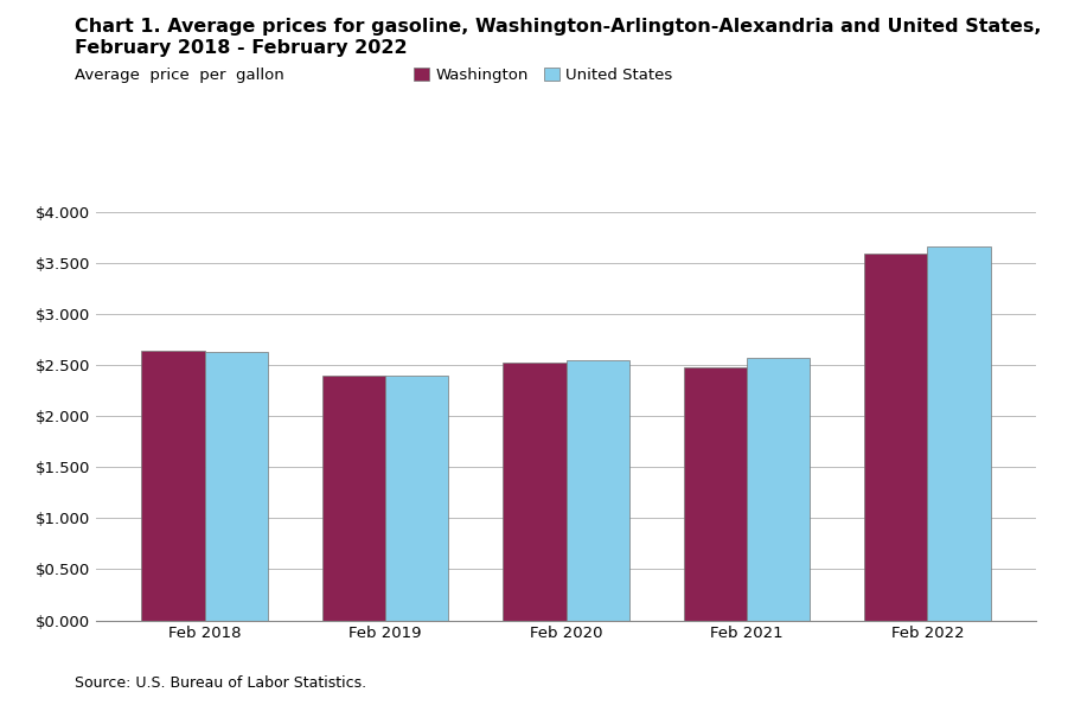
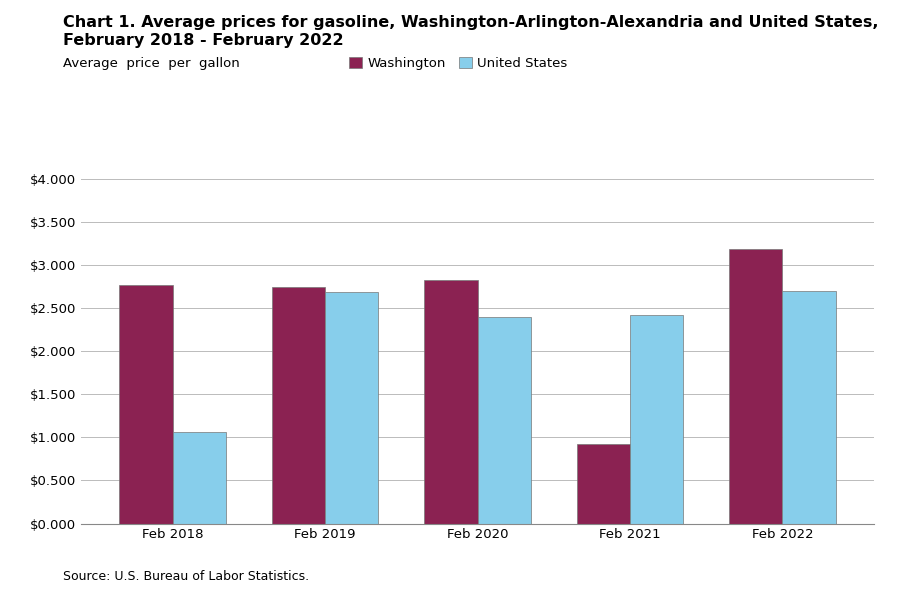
Washington/Feb 2018: $2.63 -> $2.76
United States/Feb 2018: $2.63 -> $1.06
Washington/Feb 2019: $2.40 -> $2.74
United States/Feb 2019: $2.40 -> $2.68
Washington/Feb 2020: $2.52 -> $2.82
United States/Feb 2020: $2.54 -> $2.40
Washington/Feb 2021: $2.48 -> $0.92
United States/Feb 2021: $2.57 -> $2.42
Washington/Feb 2022: $3.59 -> $3.18
United States/Feb 2022: $3.66 -> $2.70
